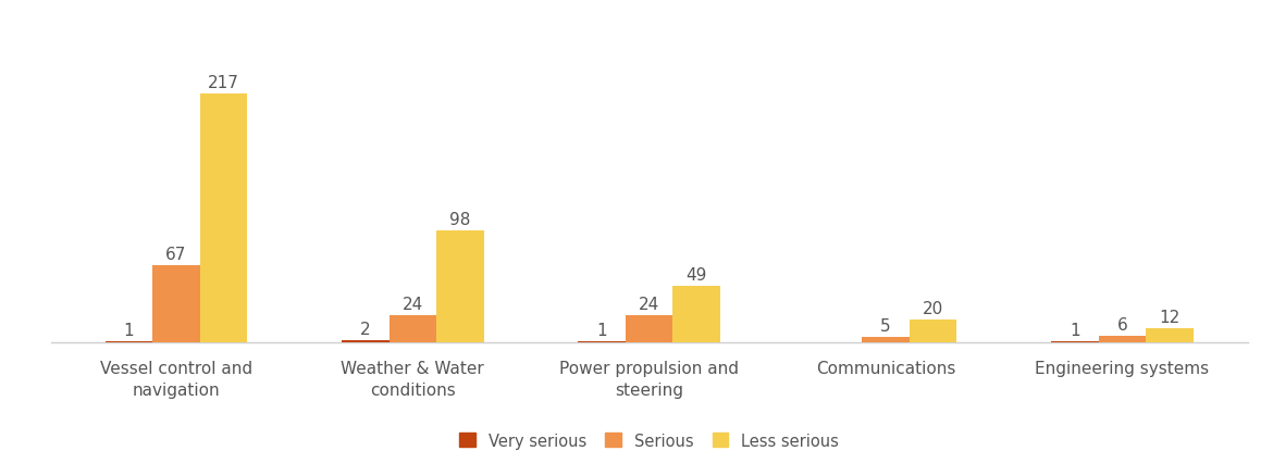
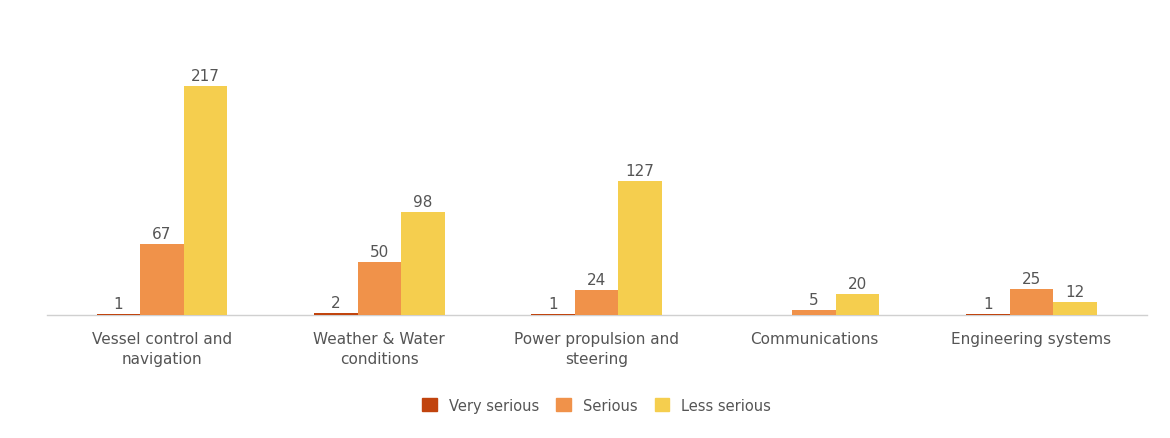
Serious/Weather & Water conditions: 24 -> 50
Less serious/Power propulsion and steering: 49 -> 127
Serious/Engineering systems: 6 -> 25
